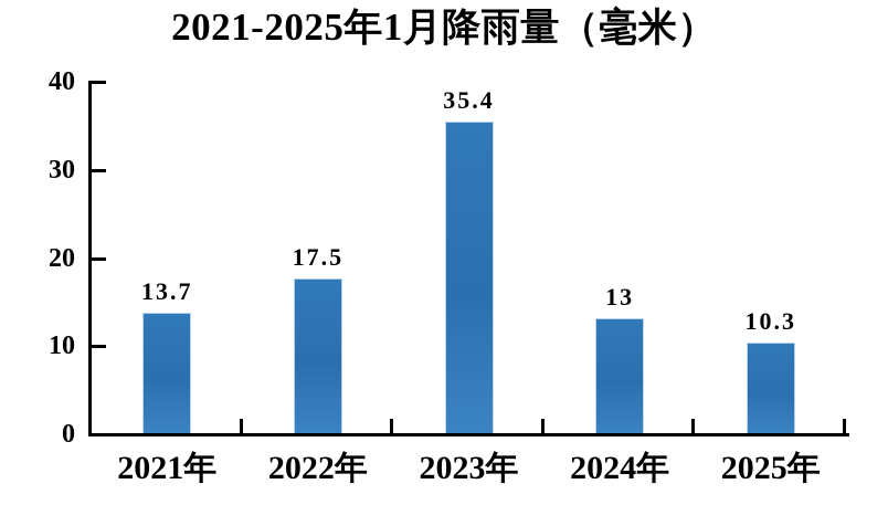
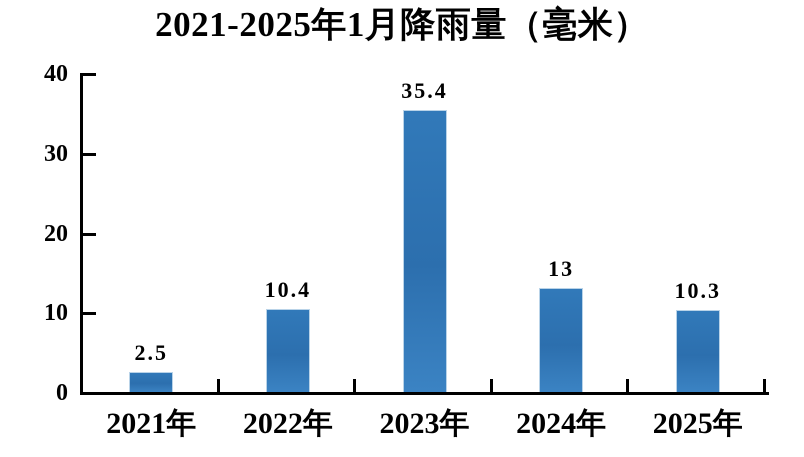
2021年: 13.7 -> 2.5
2022年: 17.5 -> 10.4
